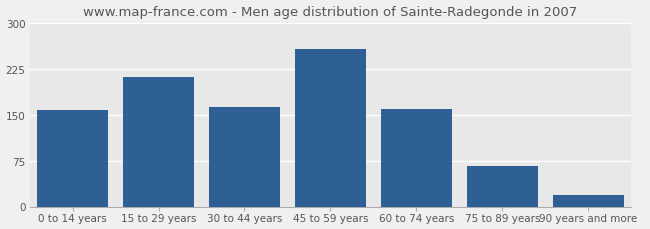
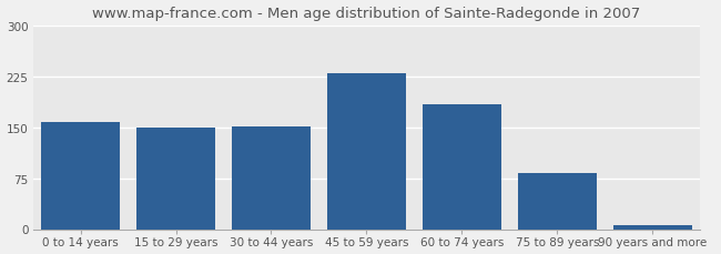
15 to 29 years: 212 -> 150
30 to 44 years: 162 -> 151
45 to 59 years: 258 -> 230
60 to 74 years: 160 -> 183
75 to 89 years: 66 -> 83
90 years and more: 18 -> 5
